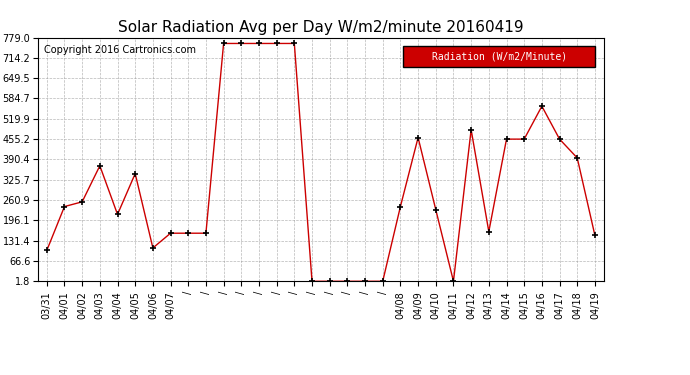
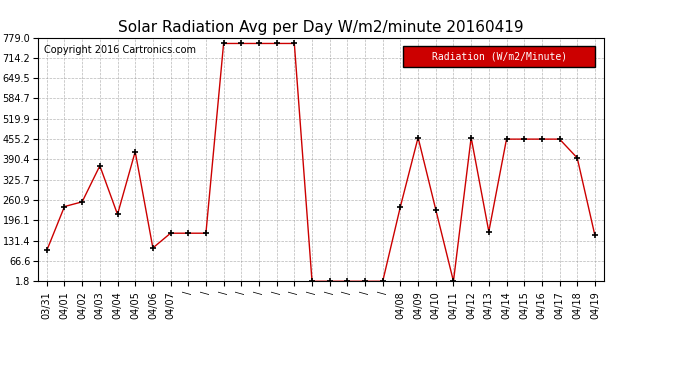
04/05: 345 -> 415
04/12: 485 -> 460
04/16: 560 -> 455
